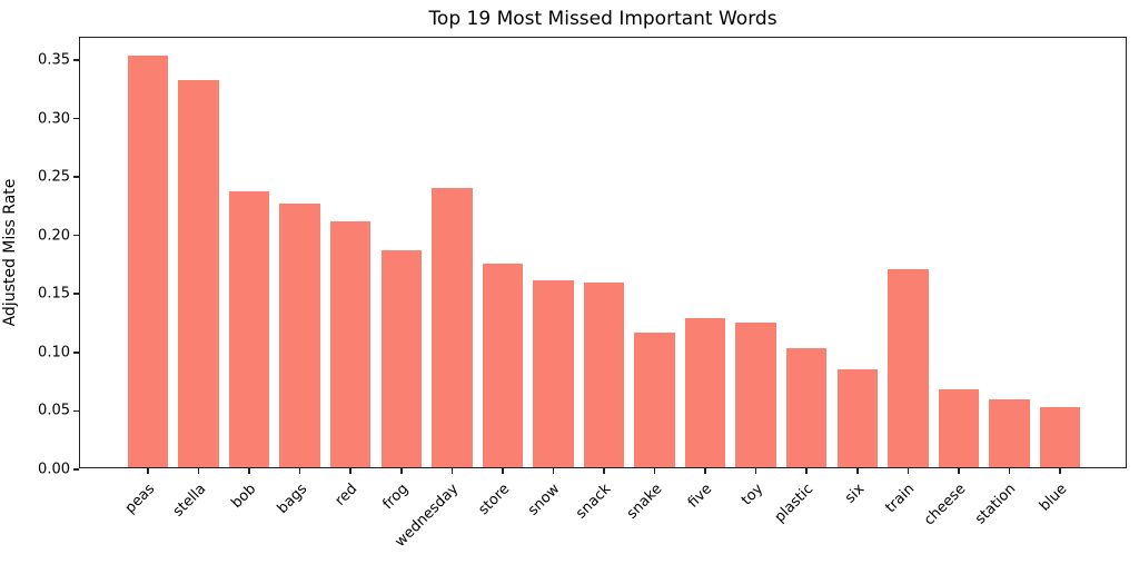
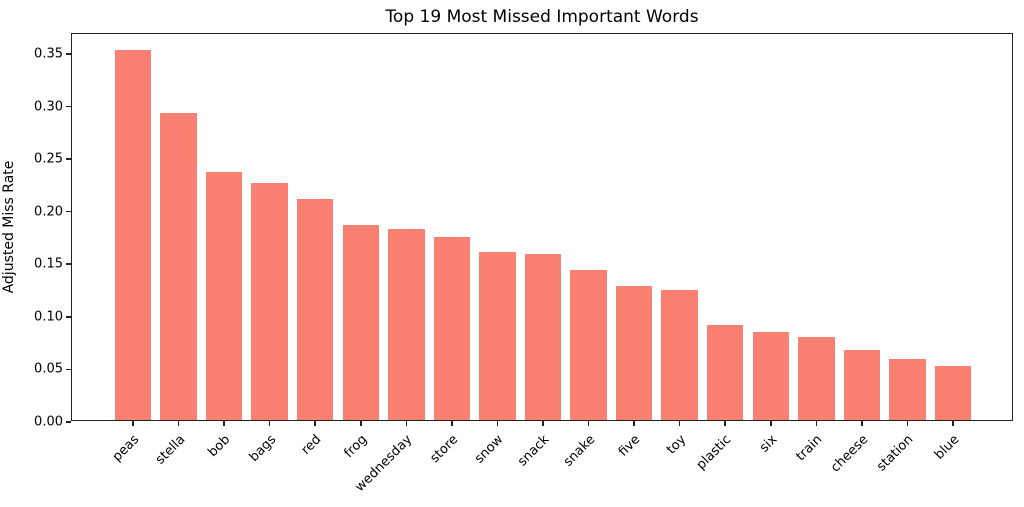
stella: 0.331 -> 0.292
wednesday: 0.239 -> 0.182
snake: 0.115 -> 0.143
plastic: 0.102 -> 0.090
train: 0.169 -> 0.079
